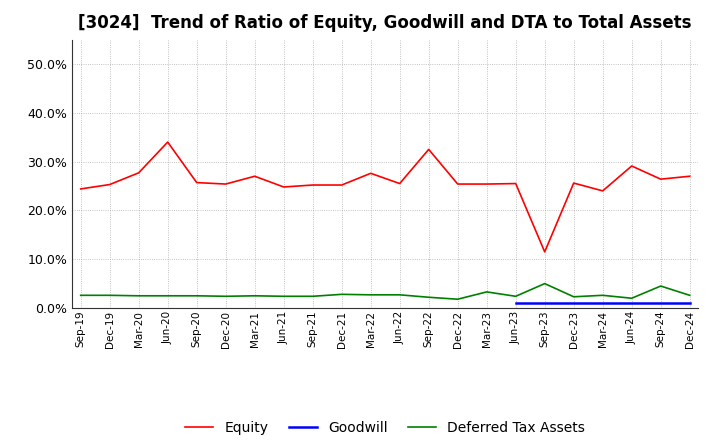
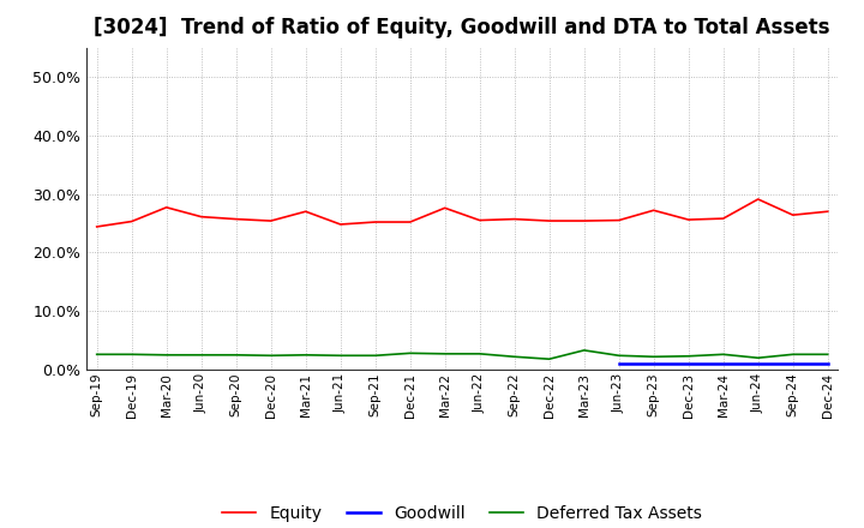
Equity/Jun-20: 34.0% -> 26.1%
Equity/Sep-22: 32.5% -> 25.7%
Equity/Sep-23: 11.5% -> 27.2%
Deferred Tax Assets/Sep-23: 5.0% -> 2.2%
Equity/Mar-24: 24.0% -> 25.8%
Deferred Tax Assets/Sep-24: 4.5% -> 2.6%
